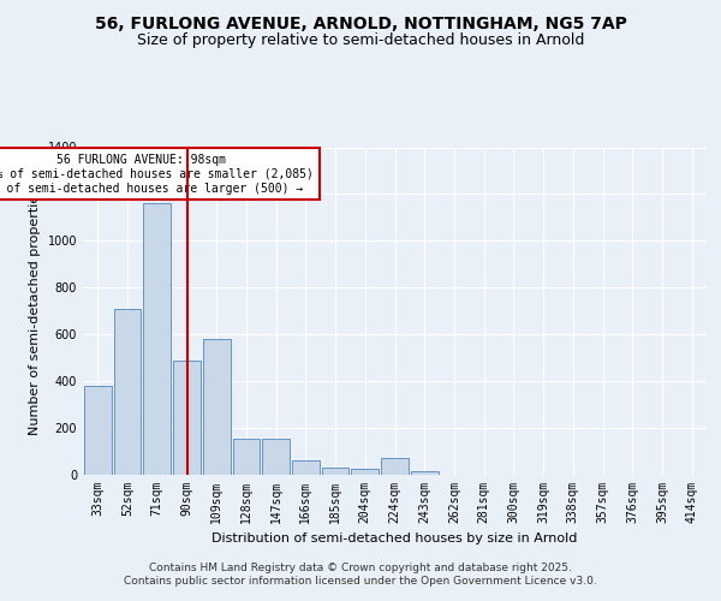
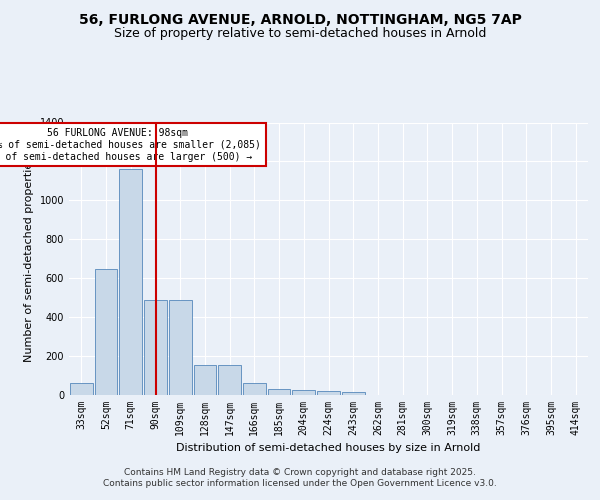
33sqm: 380 -> 60
52sqm: 710 -> 640
109sqm: 580 -> 490
224sqm: 70 -> 20
